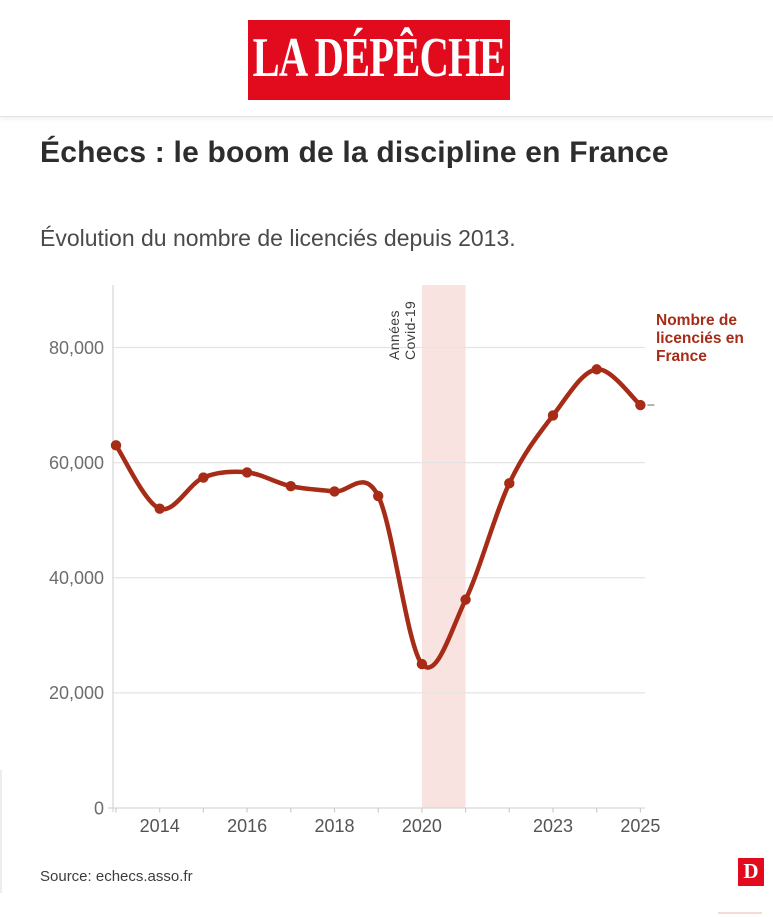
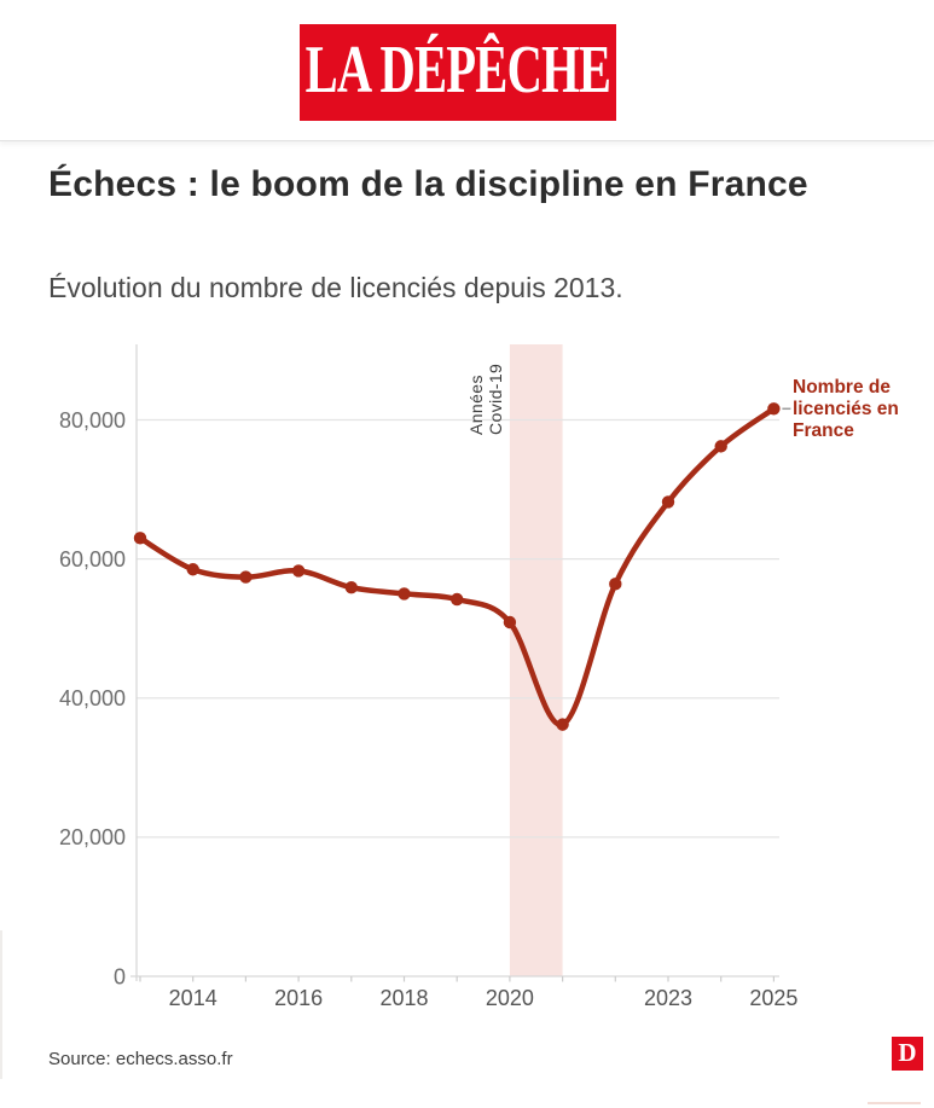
2014: 52000 -> 58000
2020: 25000 -> 51000
2025: 70000 -> 82000
